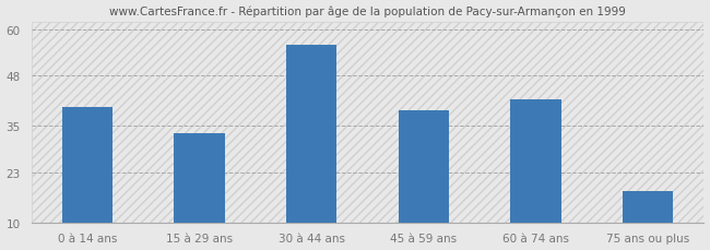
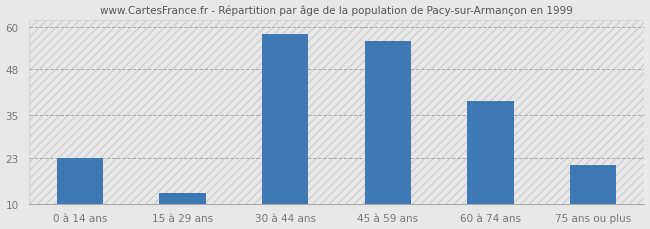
0 à 14 ans: 40 -> 23
15 à 29 ans: 33 -> 13
30 à 44 ans: 56 -> 58
45 à 59 ans: 39 -> 56
60 à 74 ans: 42 -> 39
75 ans ou plus: 18 -> 21
